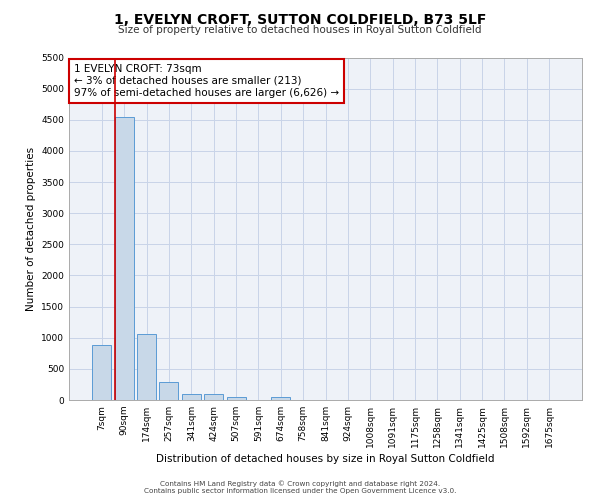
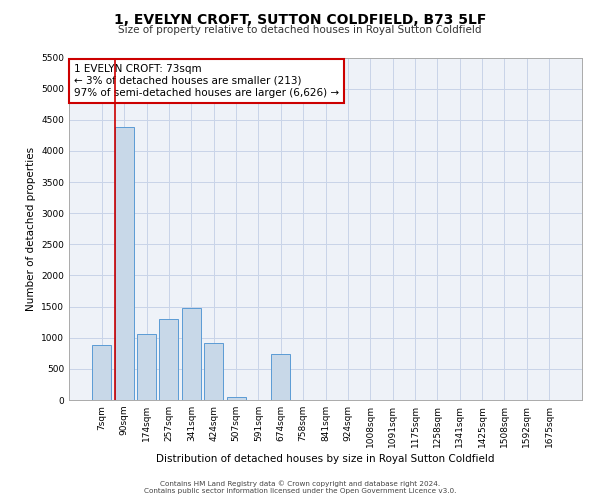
90sqm: 4550 -> 4380
257sqm: 290 -> 1300
341sqm: 90 -> 1480
424sqm: 90 -> 920
674sqm: 60 -> 740
